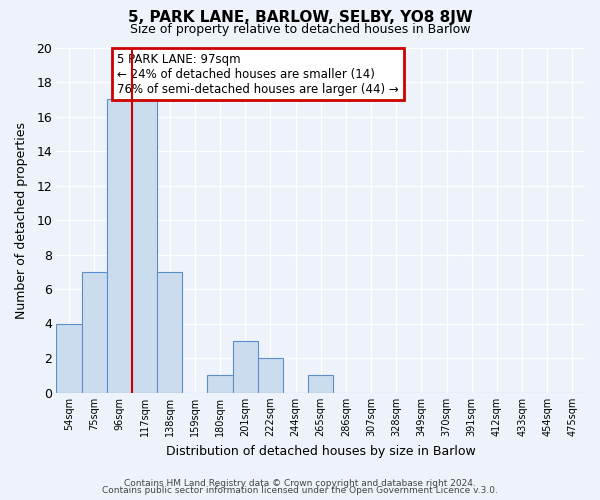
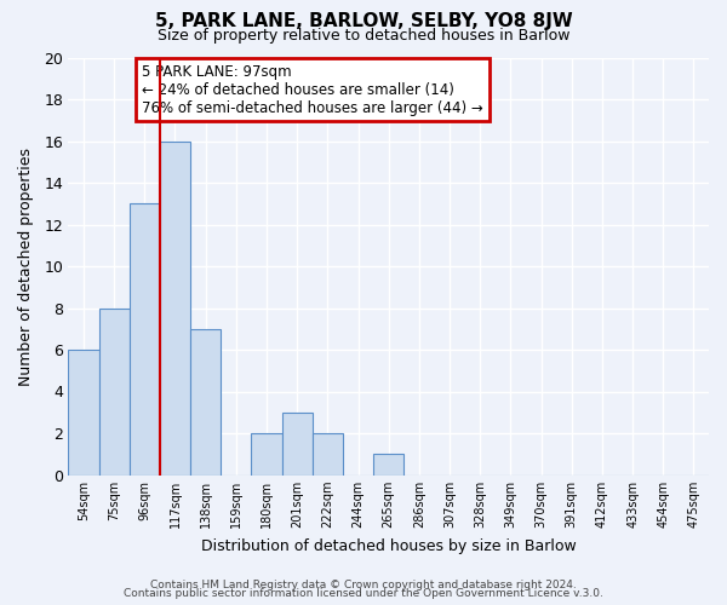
54sqm: 4 -> 6
75sqm: 7 -> 8
96sqm: 17 -> 13
117sqm: 17 -> 16
180sqm: 1 -> 2
